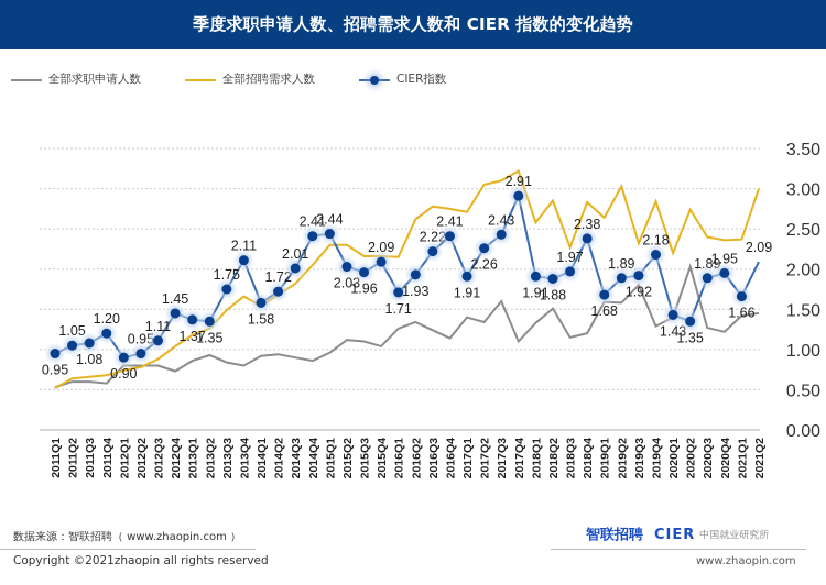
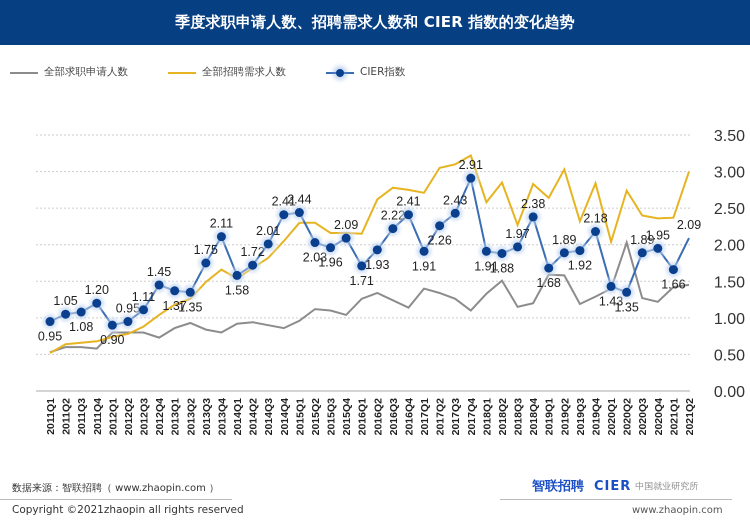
全部求职申请人数/2017Q3: 1.6 -> 1.3
全部求职申请人数/2019Q3: 1.8 -> 1.2
全部招聘需求人数/2020Q1: 2.2 -> 2.0
